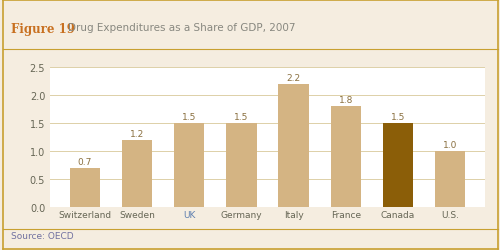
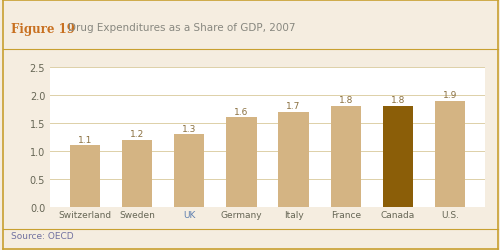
Switzerland: 0.7 -> 1.1
UK: 1.5 -> 1.3
Germany: 1.5 -> 1.6
Italy: 2.2 -> 1.7
Canada: 1.5 -> 1.8
U.S.: 1.0 -> 1.9
